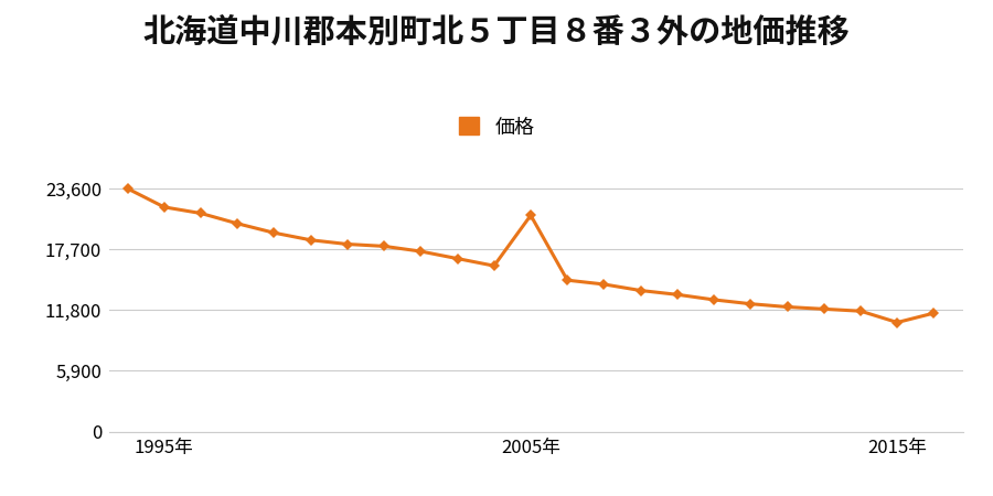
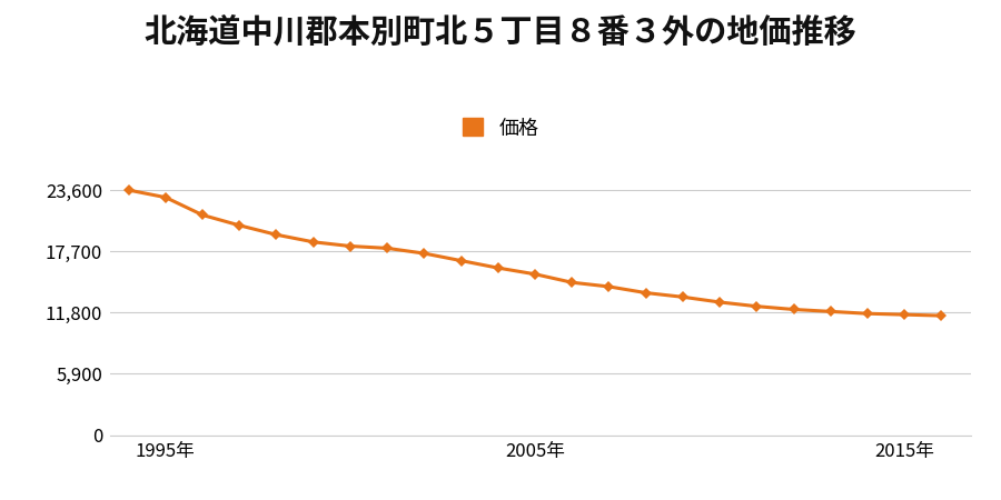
1995年: 21,800 -> 22,900
2005年: 21,000 -> 15,500
2015年: 10,600 -> 11,600
